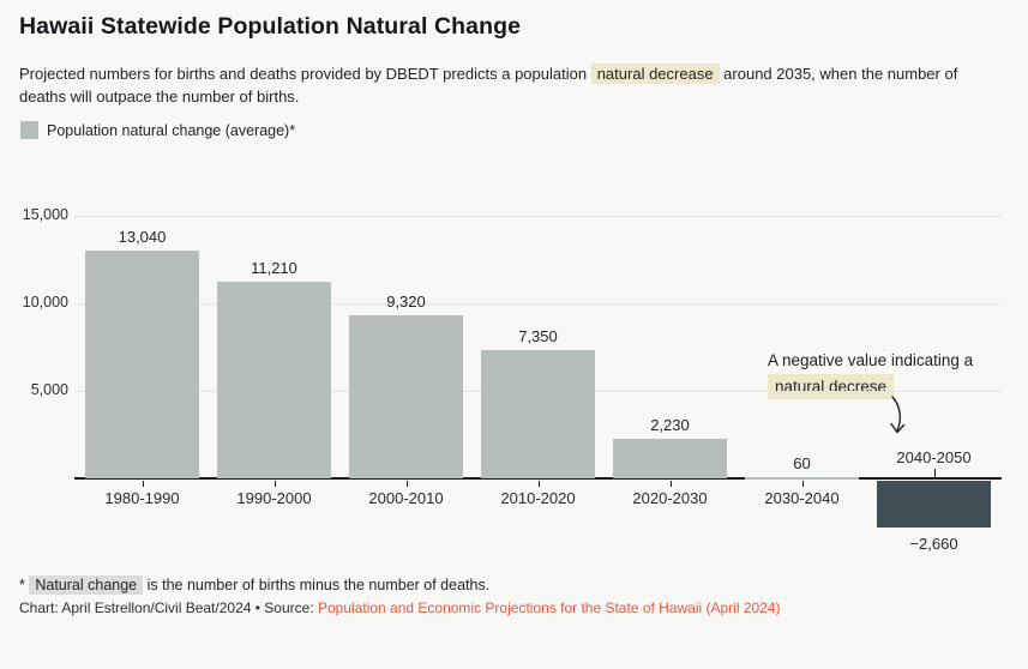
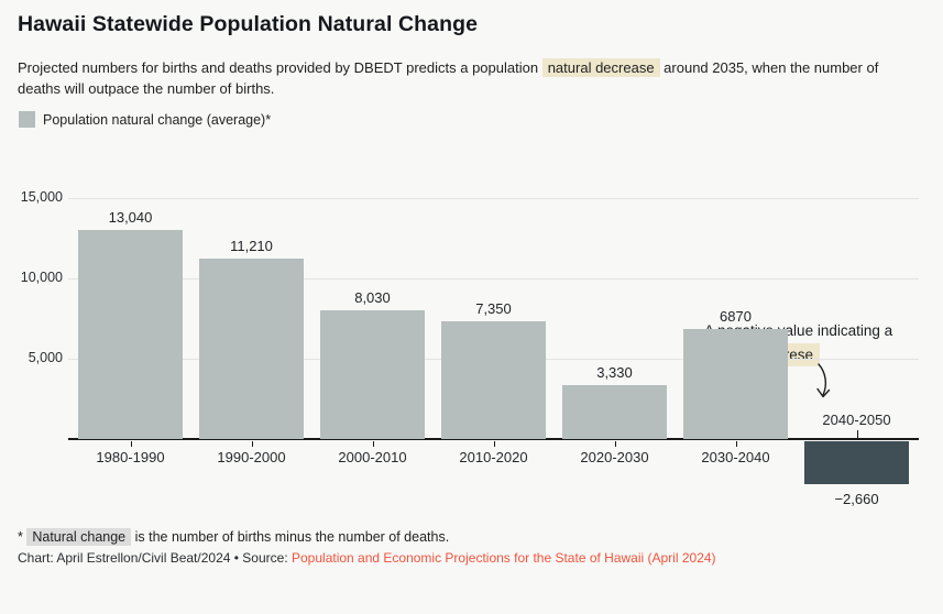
2000-2010: 9,320 -> 8,030
2020-2030: 2,230 -> 3,330
2030-2040: 60 -> 6870
